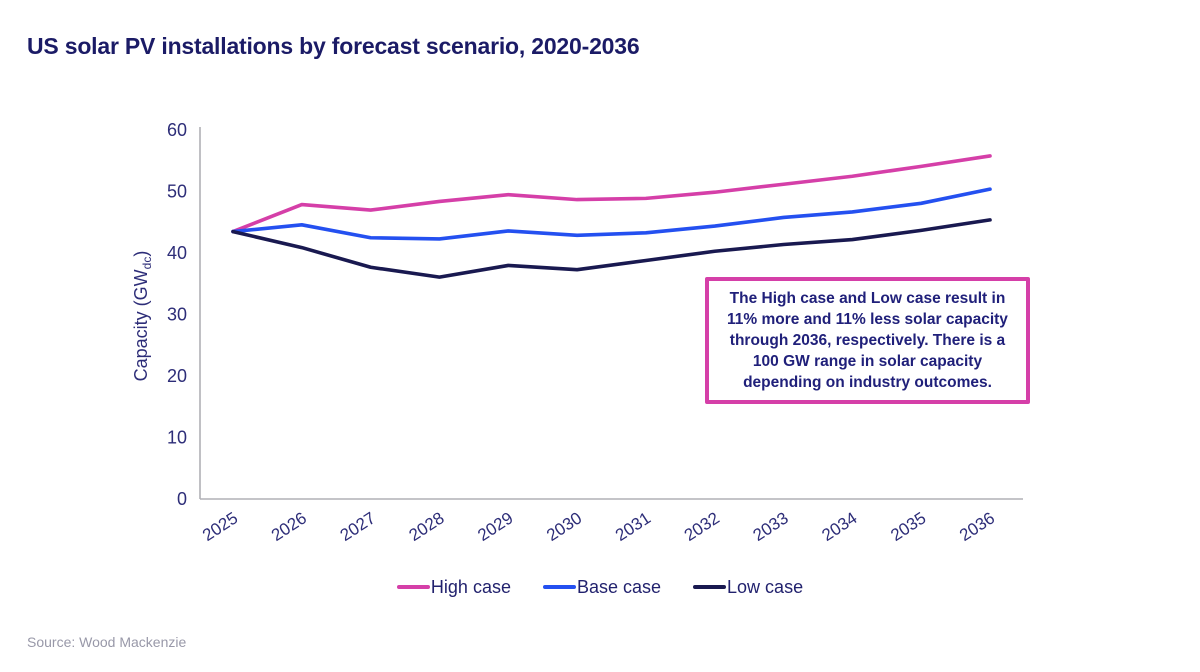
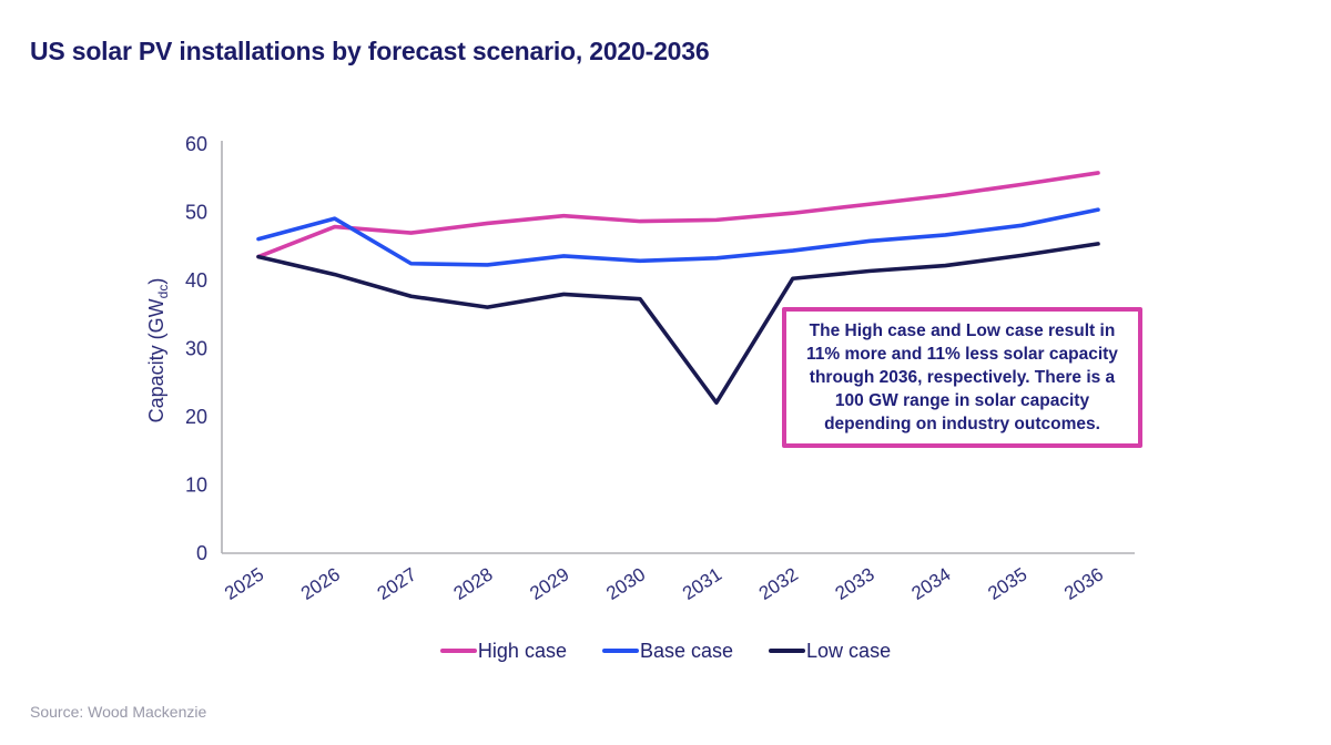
Base case/2025: 43 -> 46
Base case/2026: 44 -> 49
Low case/2031: 39 -> 22
